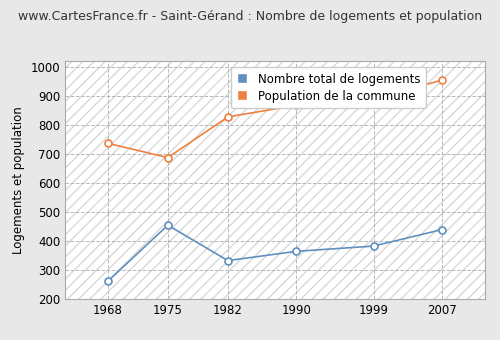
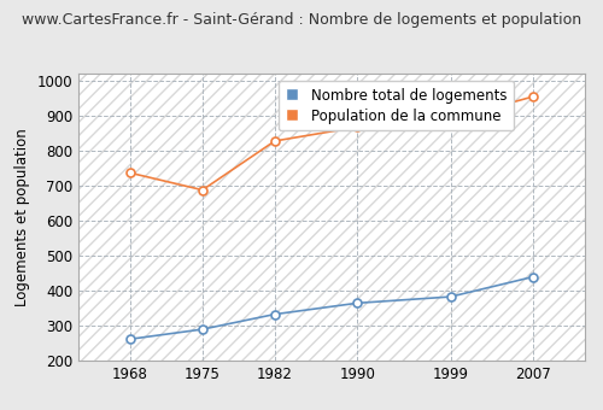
Nombre total de logements/1975: 455 -> 290
